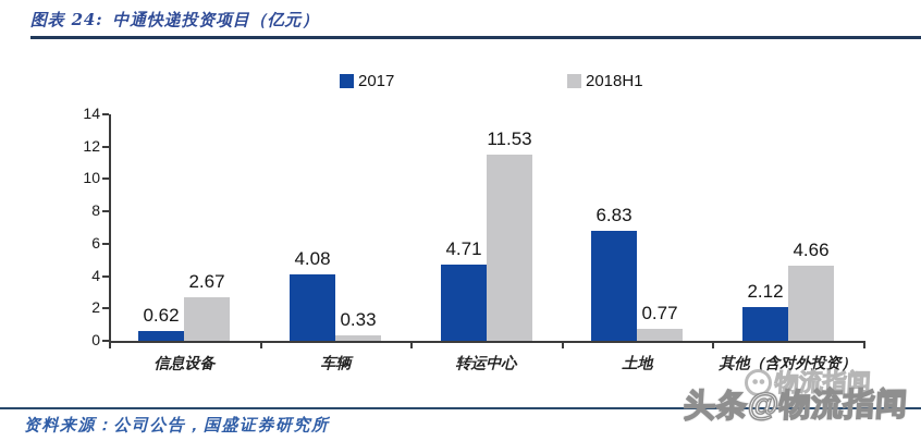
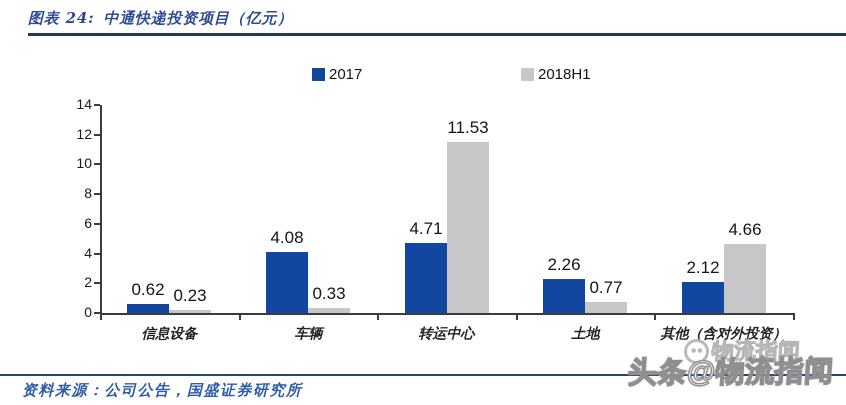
2018H1/信息设备: 2.67 -> 0.23
2017/土地: 6.83 -> 2.26
